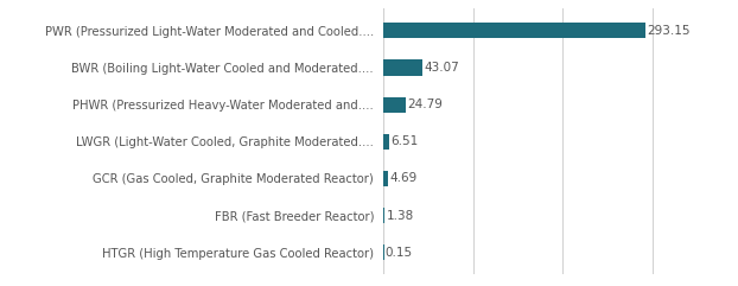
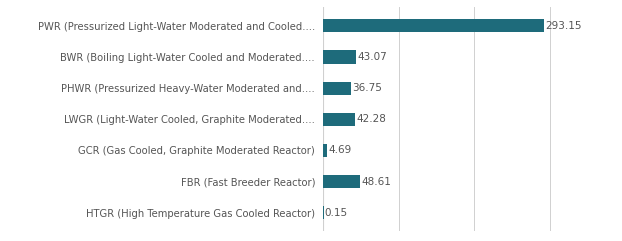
PHWR (Pressurized Heavy-Water Moderated and....: 24.79 -> 36.75
LWGR (Light-Water Cooled, Graphite Moderated....: 6.51 -> 42.28
FBR (Fast Breeder Reactor): 1.38 -> 48.61
